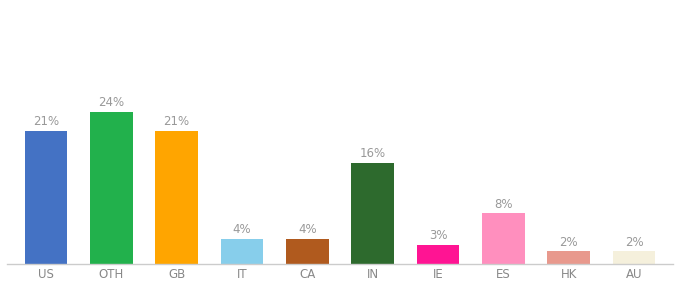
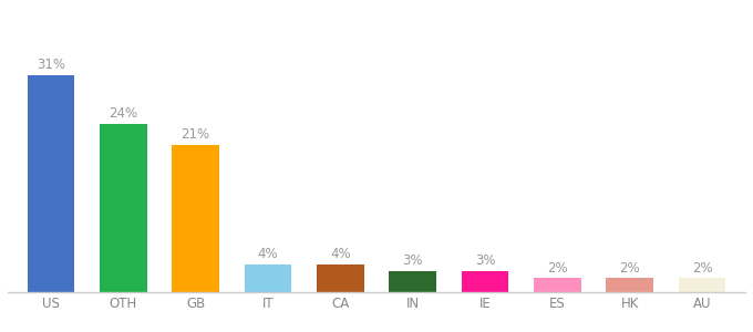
US: 21% -> 31%
IN: 16% -> 3%
ES: 8% -> 2%
